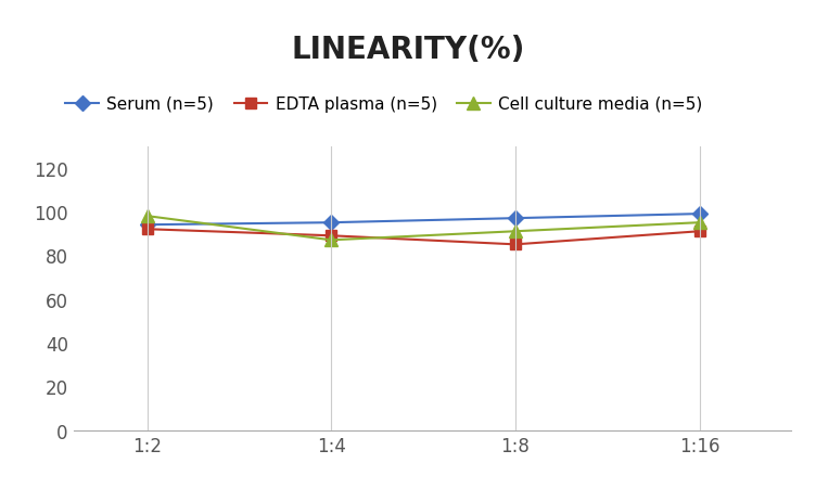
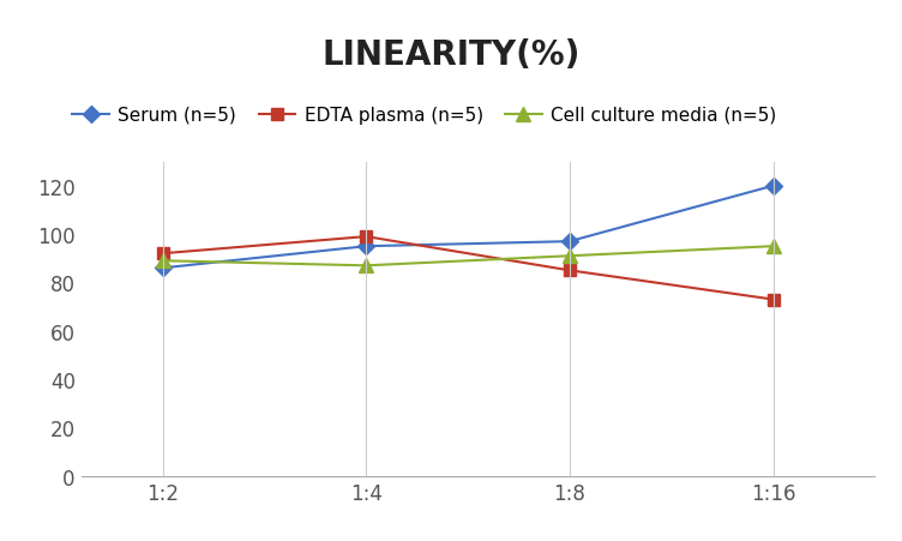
Serum (n=5)/1:2: 94 -> 86
Cell culture media (n=5)/1:2: 98 -> 89
EDTA plasma (n=5)/1:4: 89 -> 99
Serum (n=5)/1:16: 99 -> 120
EDTA plasma (n=5)/1:16: 91 -> 73
